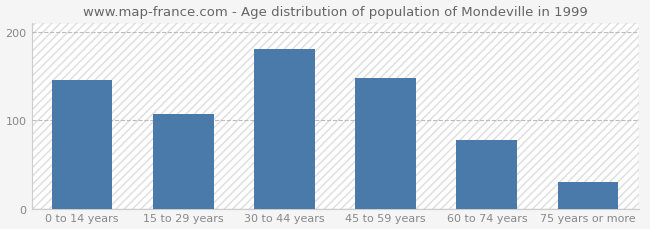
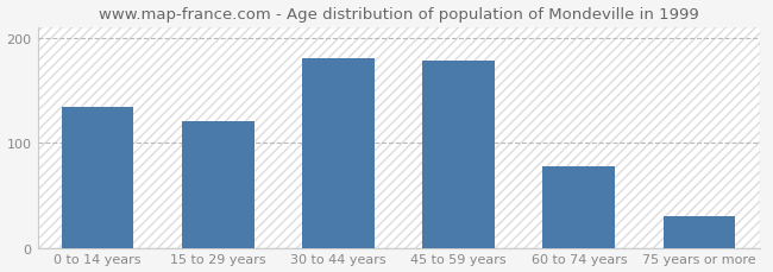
0 to 14 years: 145 -> 134
15 to 29 years: 107 -> 120
45 to 59 years: 148 -> 178
